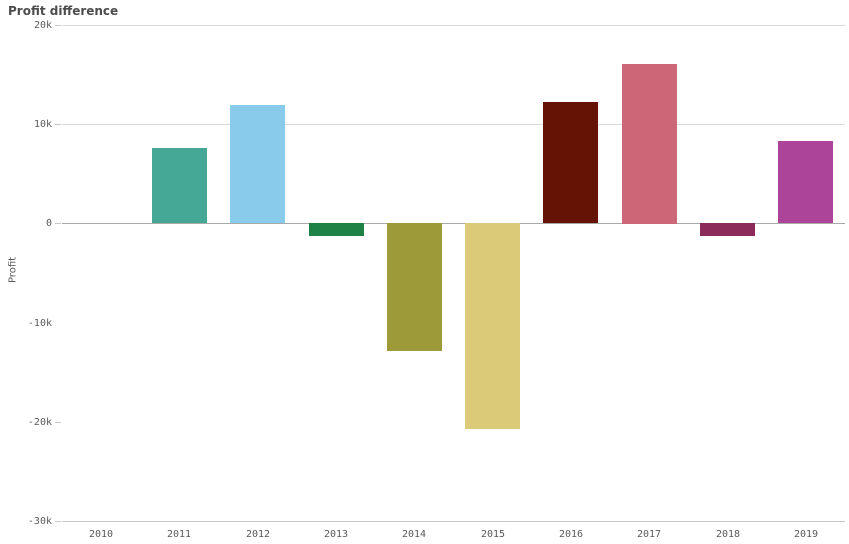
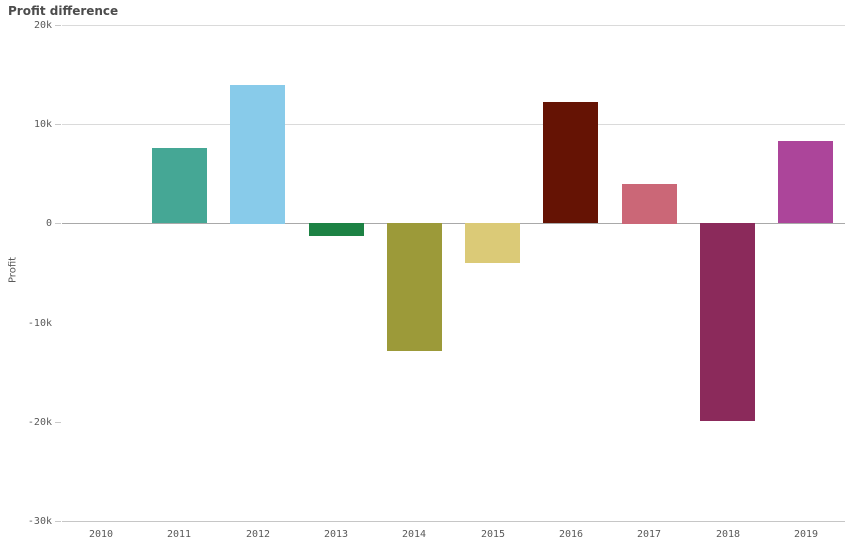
2012: 12k -> 14k
2015: -21k -> -4k
2017: 16k -> 4k
2018: -1k -> -20k
